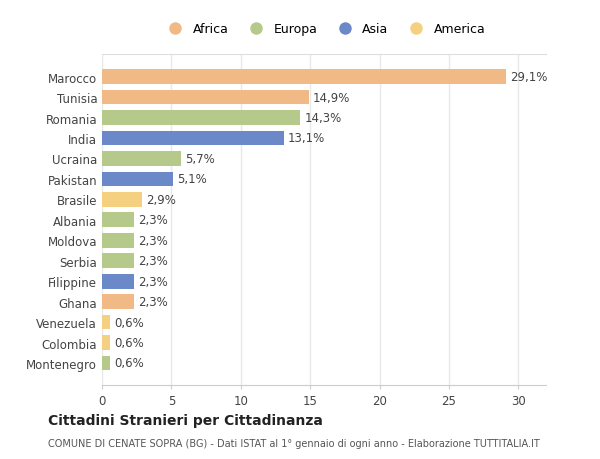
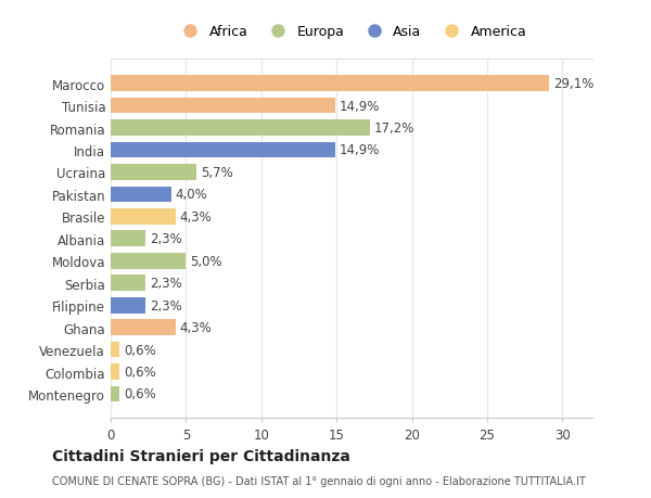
Romania: 14,3% -> 17,2%
India: 13,1% -> 14,9%
Pakistan: 5,1% -> 4,0%
Brasile: 2,9% -> 4,3%
Moldova: 2,3% -> 5,0%
Ghana: 2,3% -> 4,3%
